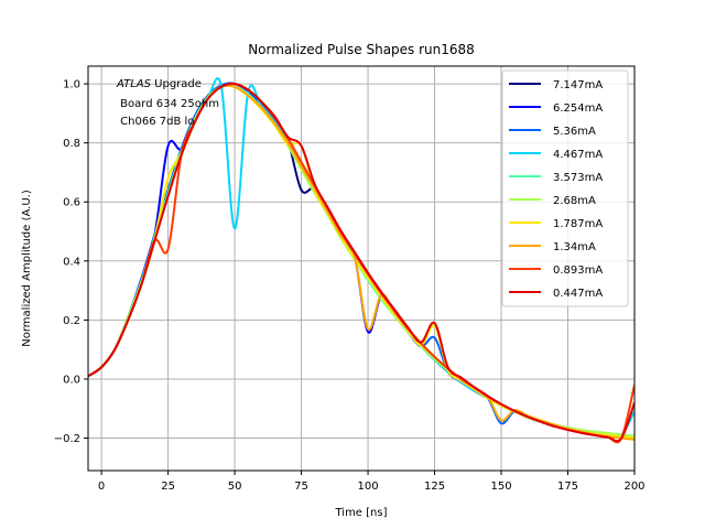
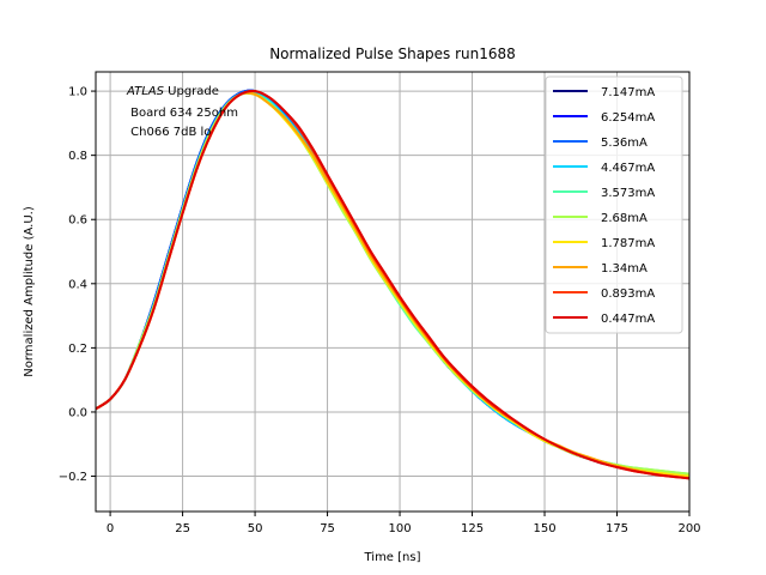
6.254mA/25: 0.79 -> 0.64
2.68mA/25: 0.68 -> 0.63
1.787mA/25: 0.68 -> 0.62
0.893mA/25: 0.44 -> 0.62
4.467mA/50: 0.51 -> 0.99
7.147mA/75: 0.64 -> 0.72
1.787mA/75: 0.79 -> 0.71
0.447mA/75: 0.79 -> 0.74
6.254mA/100: 0.16 -> 0.34
1.34mA/100: 0.17 -> 0.35
5.36mA/125: 0.14 -> 0.07
1.787mA/125: 0.18 -> 0.07
0.447mA/125: 0.19 -> 0.08
5.36mA/150: -0.15 -> -0.09
1.34mA/150: -0.14 -> -0.09
4.467mA/200: -0.11 -> -0.20
0.893mA/200: -0.02 -> -0.21
0.447mA/200: -0.08 -> -0.21
